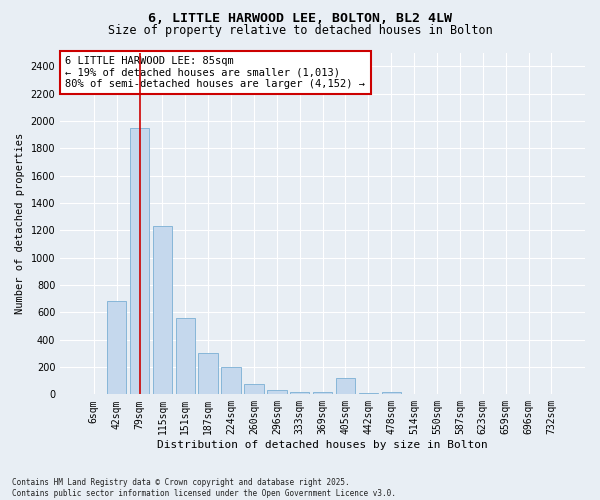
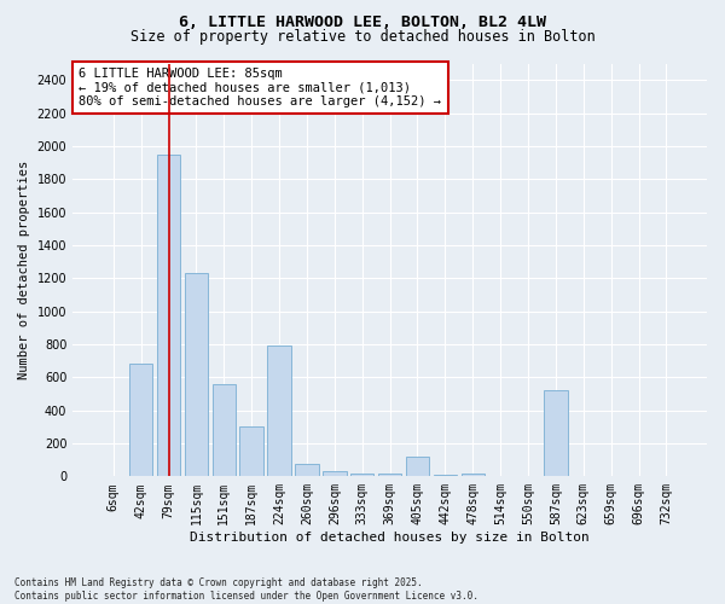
224sqm: 200 -> 790
587sqm: 0 -> 520
